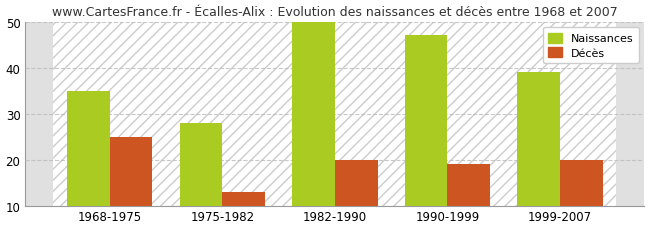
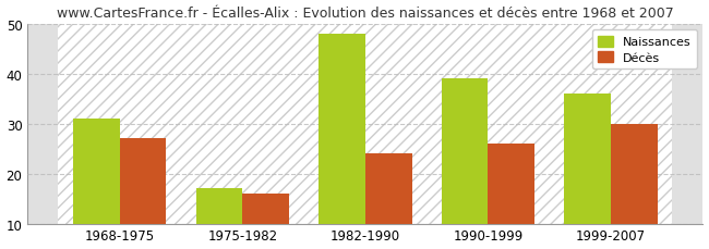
Naissances/1968-1975: 35 -> 31
Décès/1968-1975: 25 -> 27
Naissances/1975-1982: 28 -> 17
Décès/1975-1982: 13 -> 16
Naissances/1982-1990: 50 -> 48
Décès/1982-1990: 20 -> 24
Naissances/1990-1999: 47 -> 39
Décès/1990-1999: 19 -> 26
Naissances/1999-2007: 39 -> 36
Décès/1999-2007: 20 -> 30
